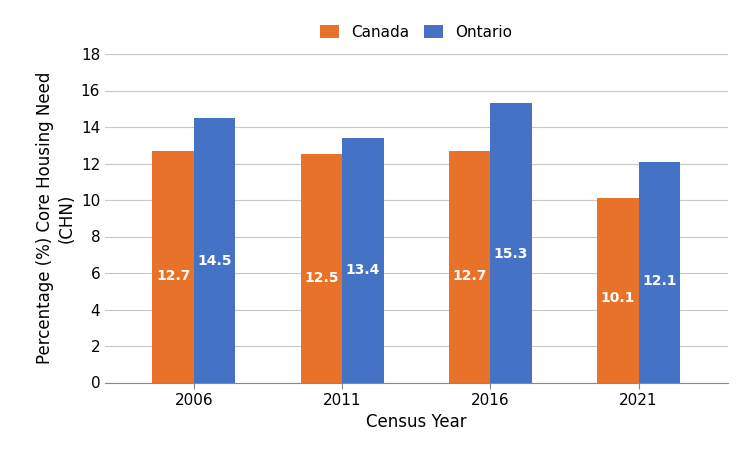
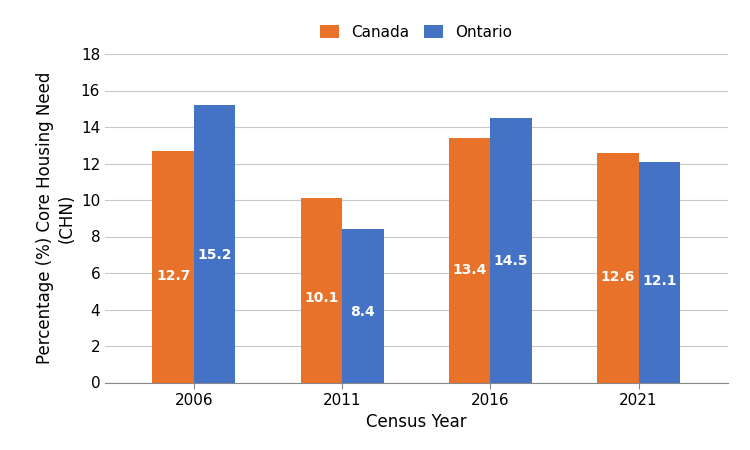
Ontario/2006: 14.5 -> 15.2
Canada/2011: 12.5 -> 10.1
Ontario/2011: 13.4 -> 8.4
Canada/2016: 12.7 -> 13.4
Ontario/2016: 15.3 -> 14.5
Canada/2021: 10.1 -> 12.6
